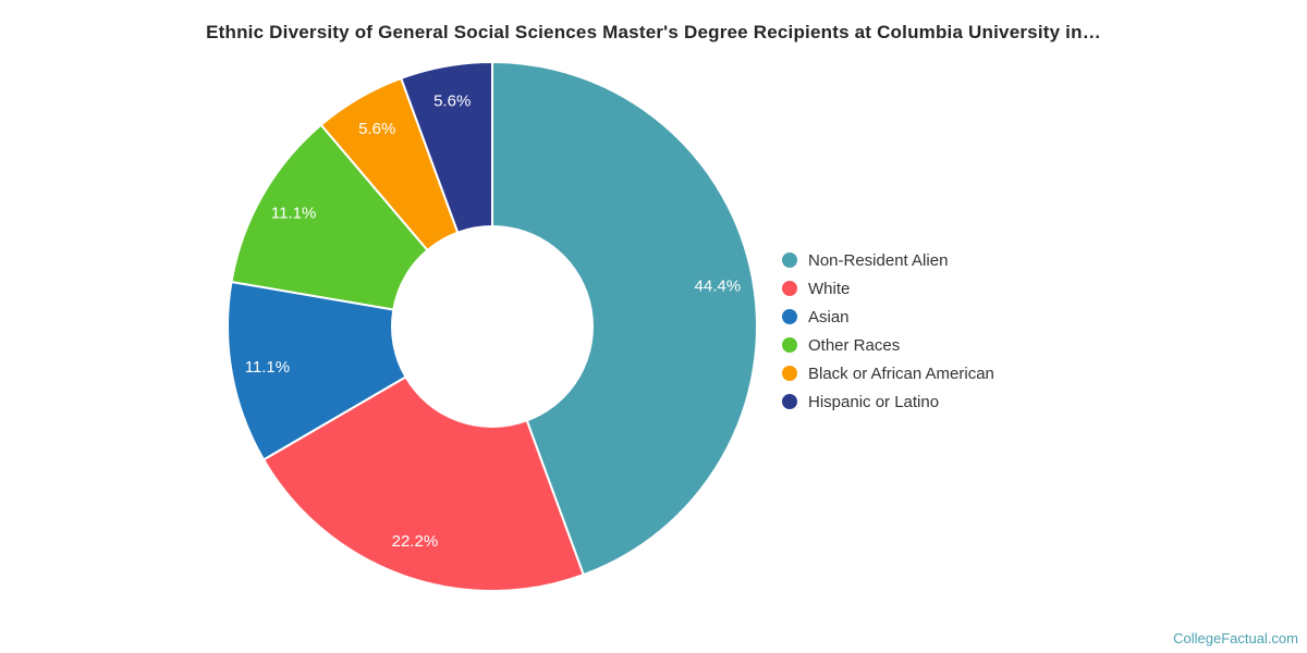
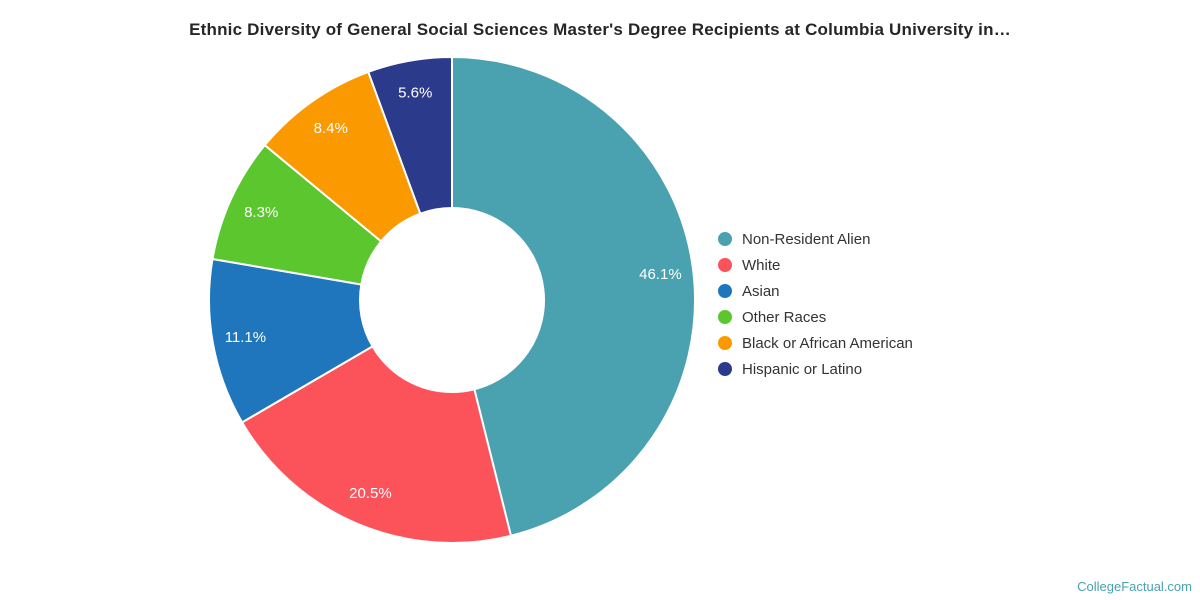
Non-Resident Alien: 44.4% -> 46.1%
White: 22.2% -> 20.5%
Other Races: 11.1% -> 8.3%
Black or African American: 5.6% -> 8.4%
